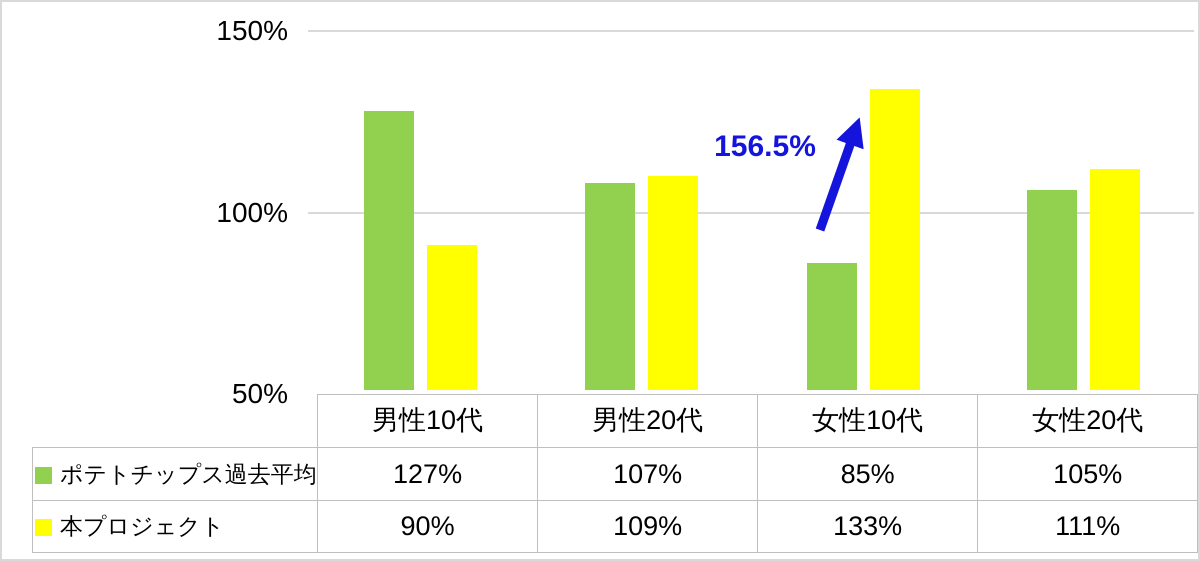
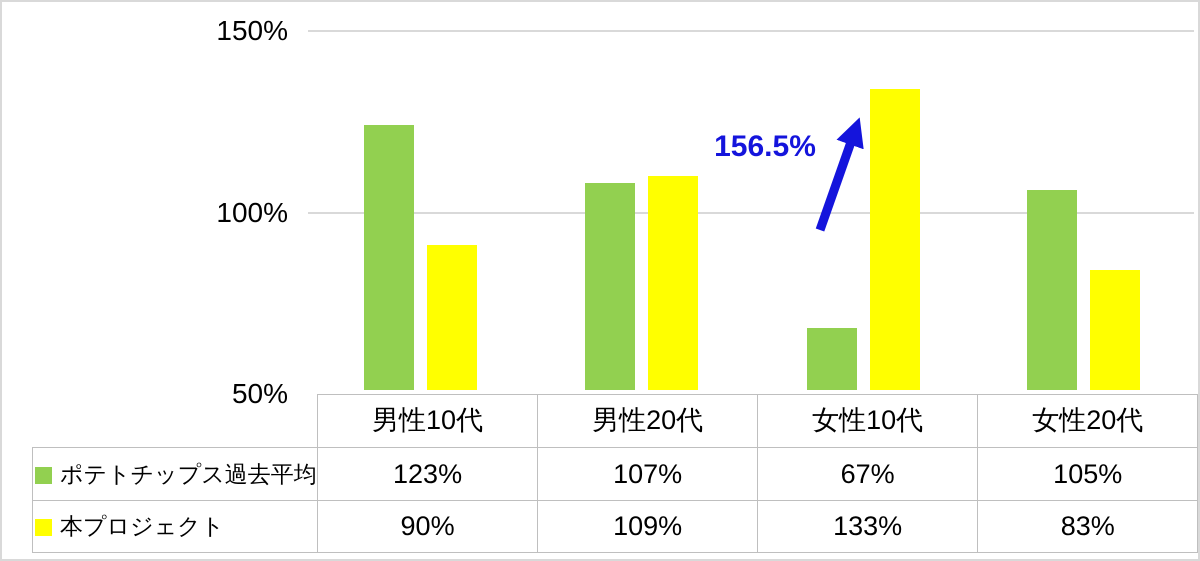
ポテトチップス過去平均/男性10代: 127% -> 123%
ポテトチップス過去平均/女性10代: 85% -> 67%
本プロジェクト/女性20代: 111% -> 83%
